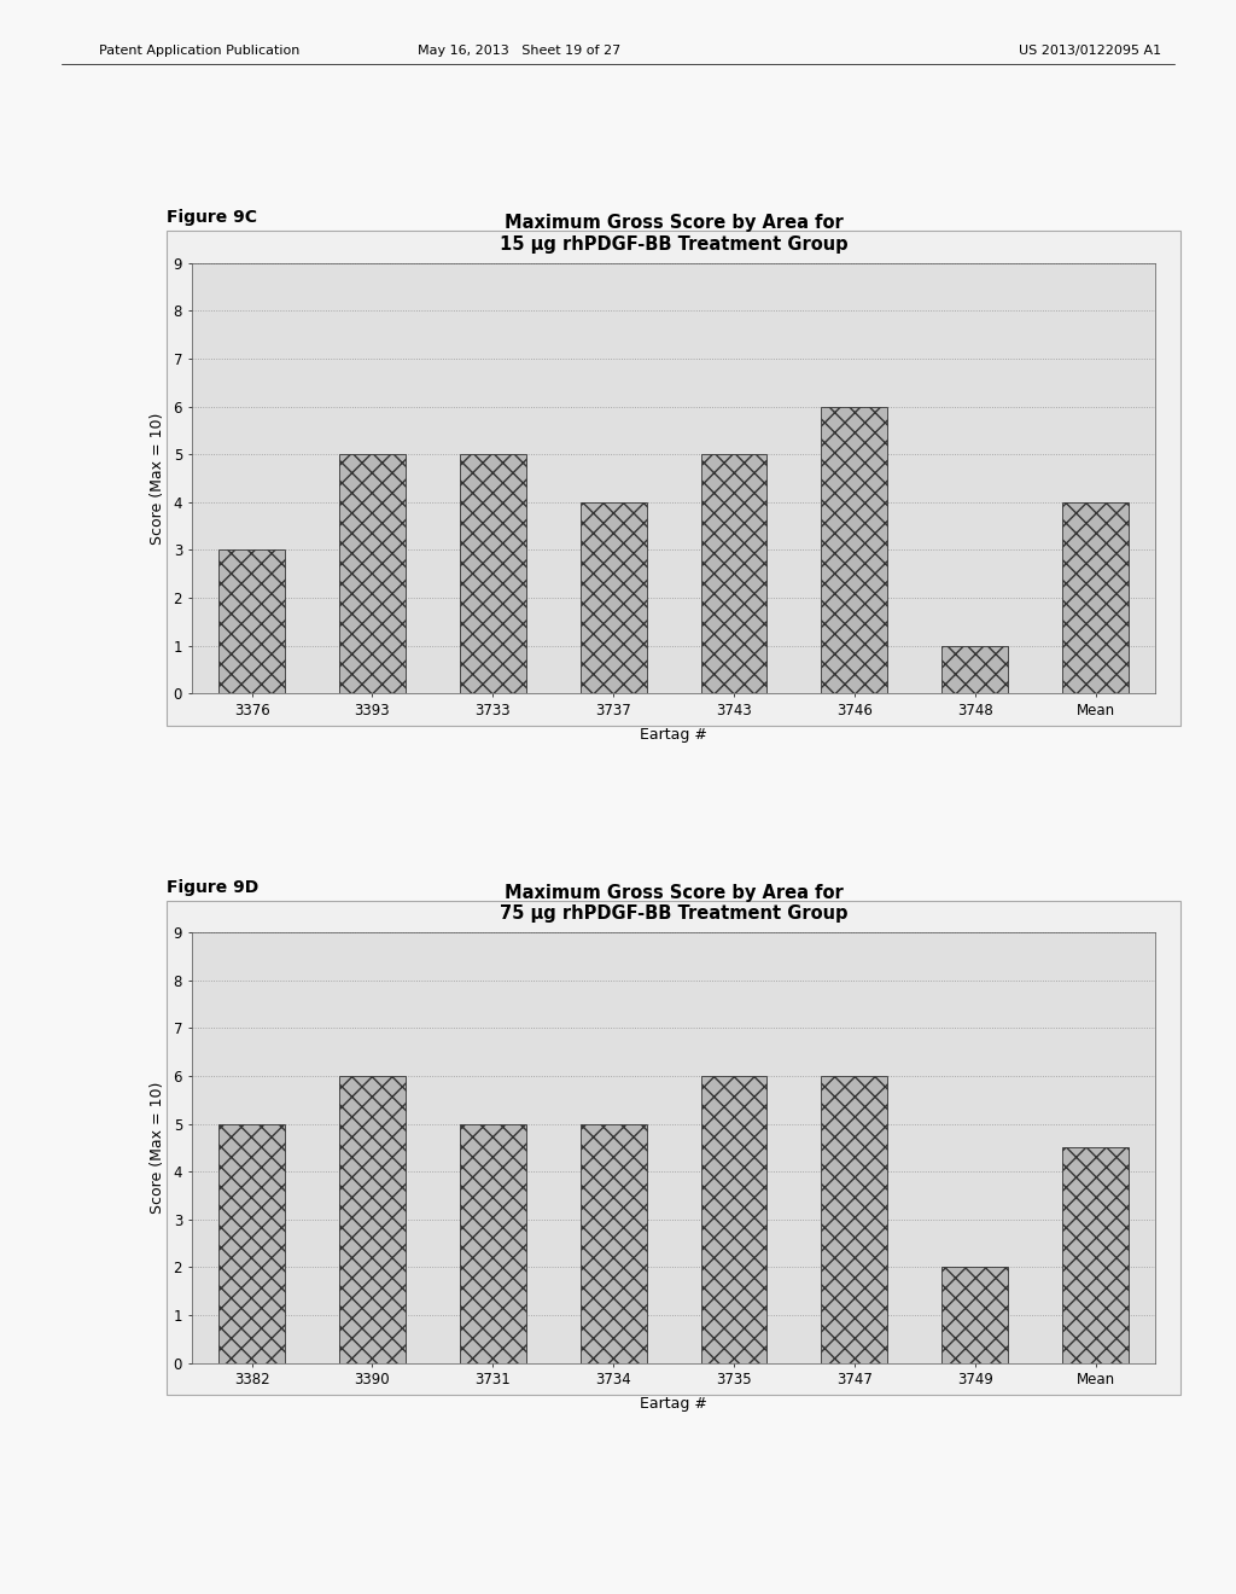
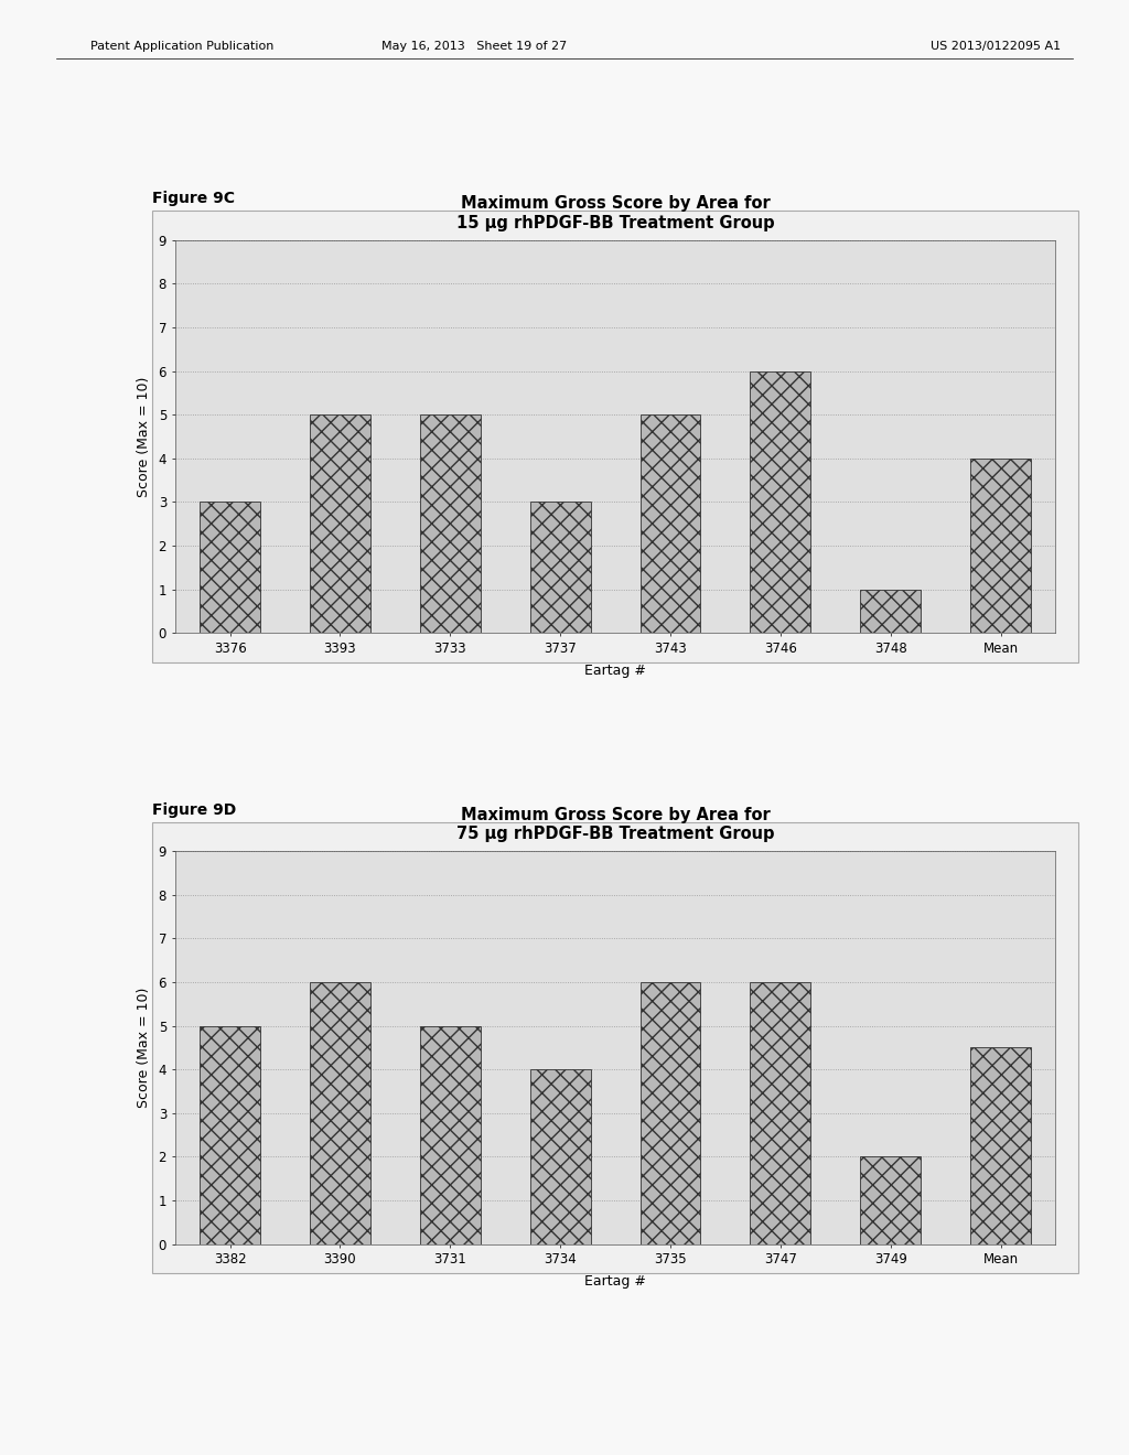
3737: 4 -> 3
3734: 5.0 -> 4.0
